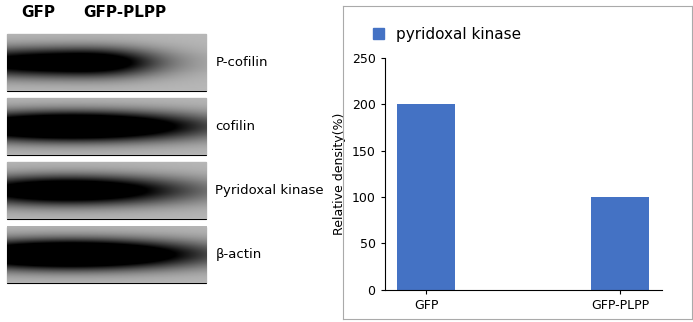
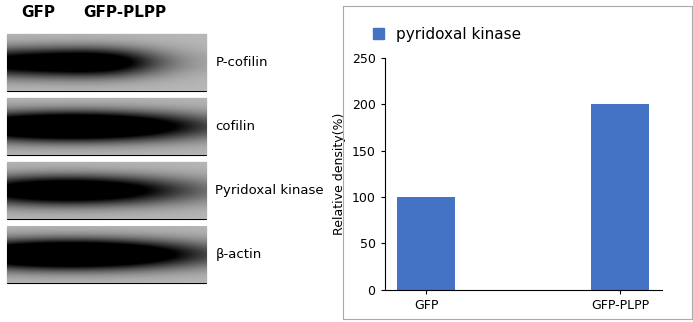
GFP: 200 -> 100
GFP-PLPP: 100 -> 200
